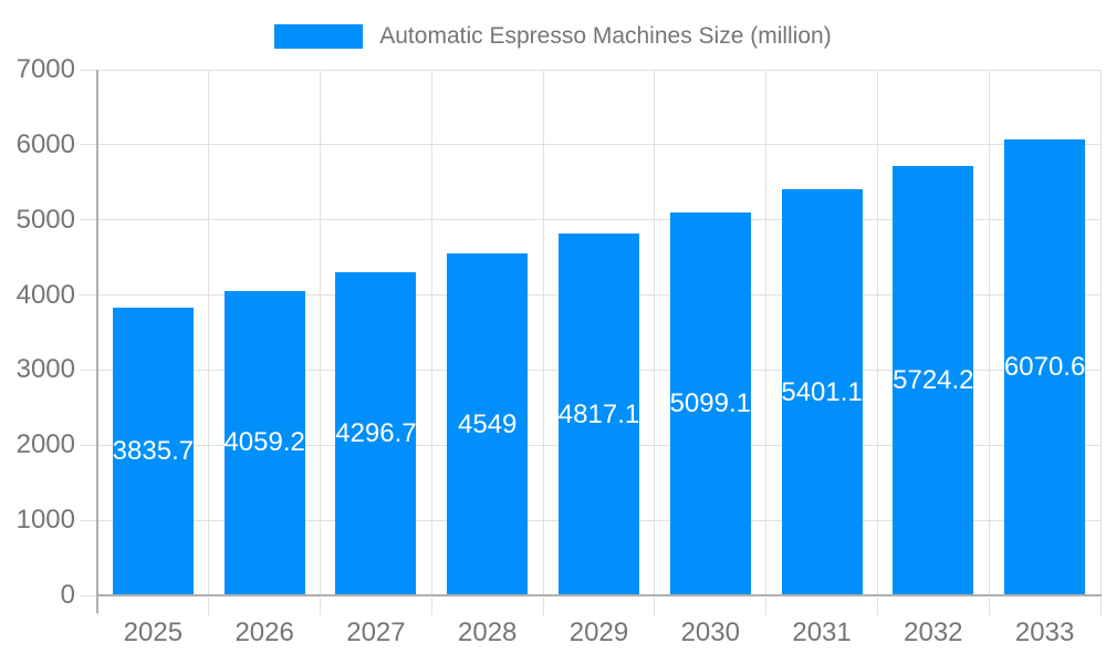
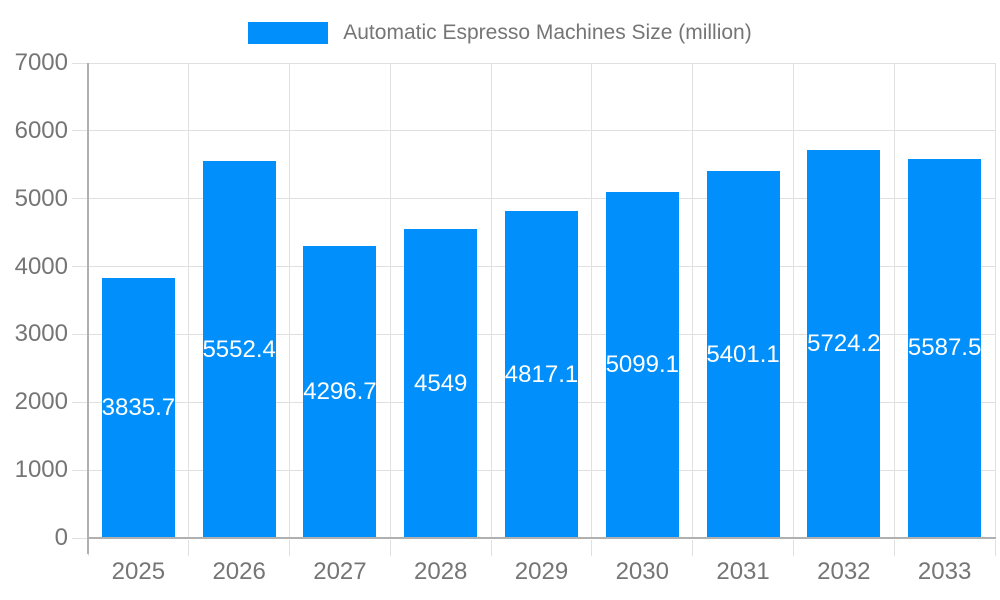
2026: 4059.2 -> 5552.4
2033: 6070.6 -> 5587.5
